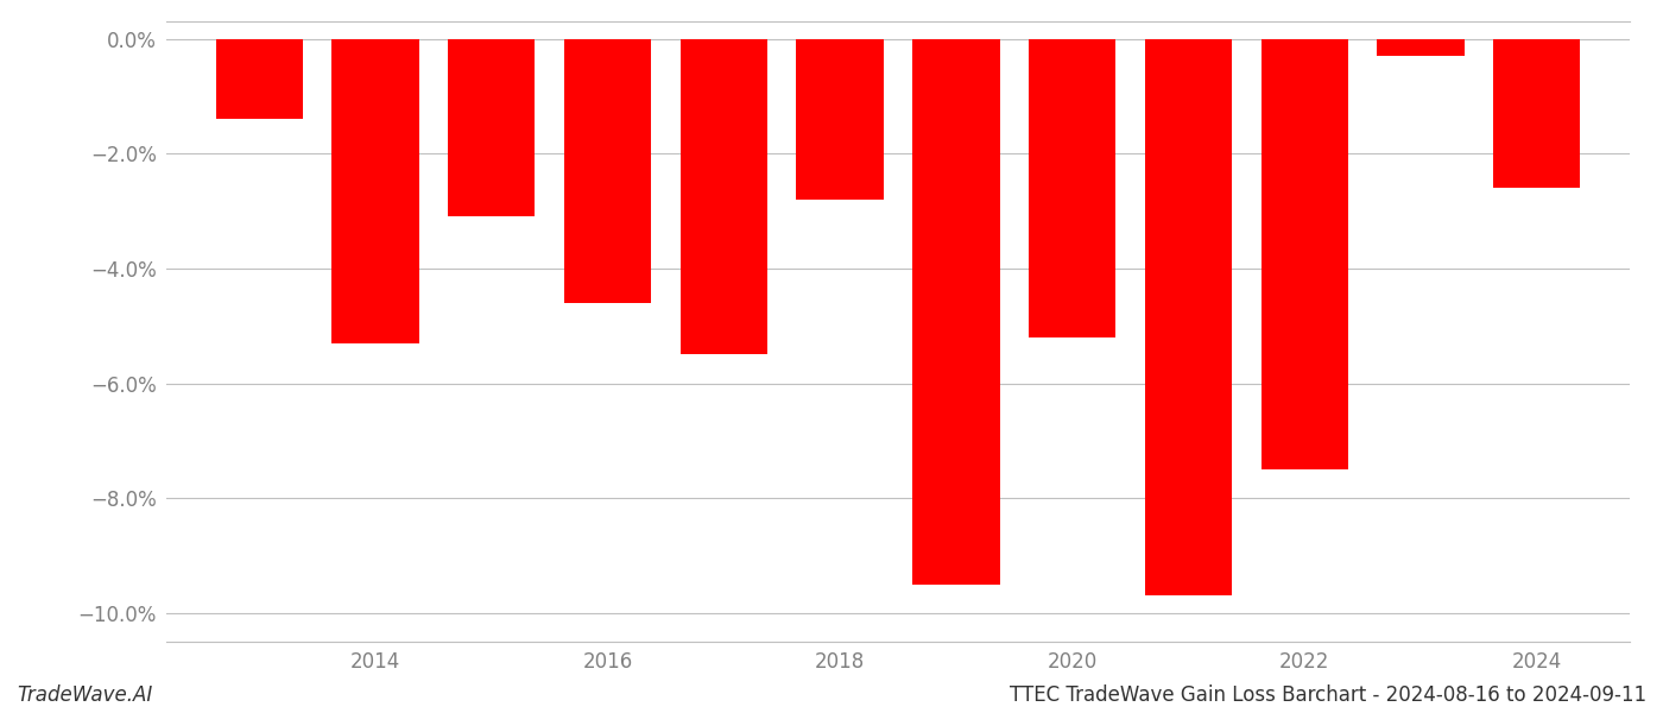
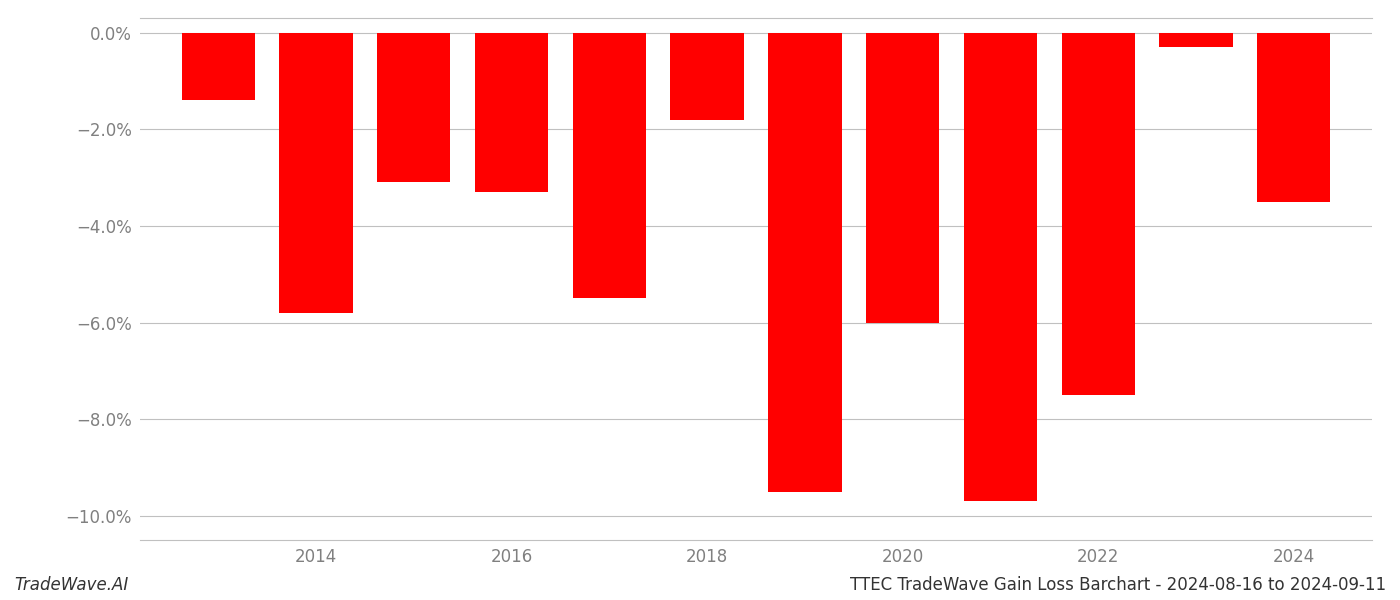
2014: -5.3% -> -5.8%
2016: -4.6% -> -3.3%
2018: -2.8% -> -1.8%
2020: -5.2% -> -6.0%
2024: -2.6% -> -3.5%
